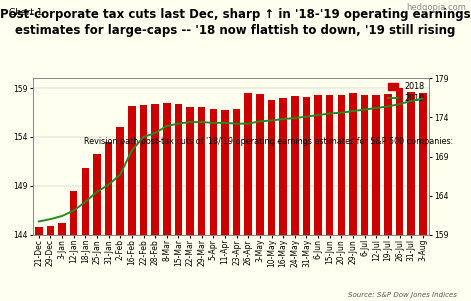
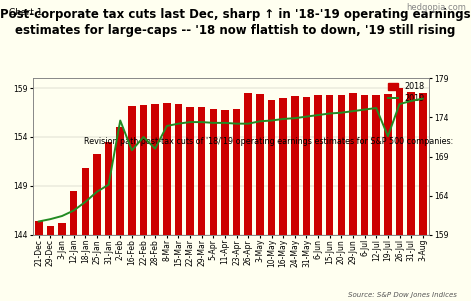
2018/21-Dec: 144.8 -> 145.4
2019/2-Feb: 166.7 -> 173.6
2019/28-Feb: 172.0 -> 170.0
2019/19-Jul: 175.4 -> 171.6
